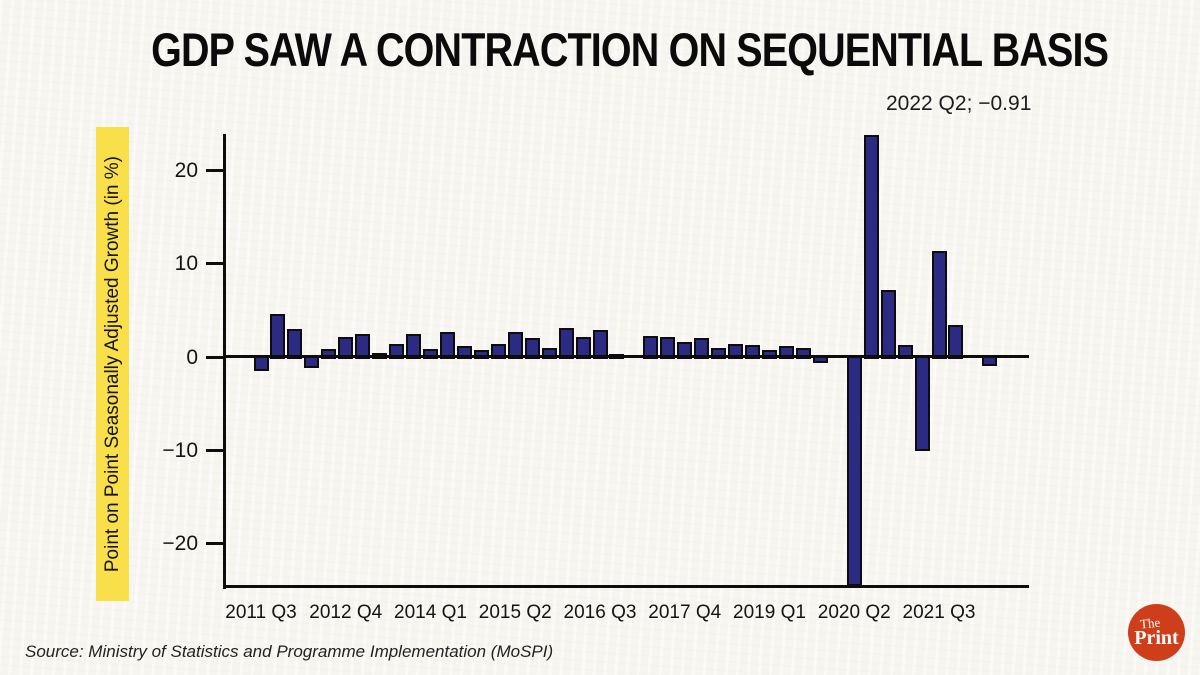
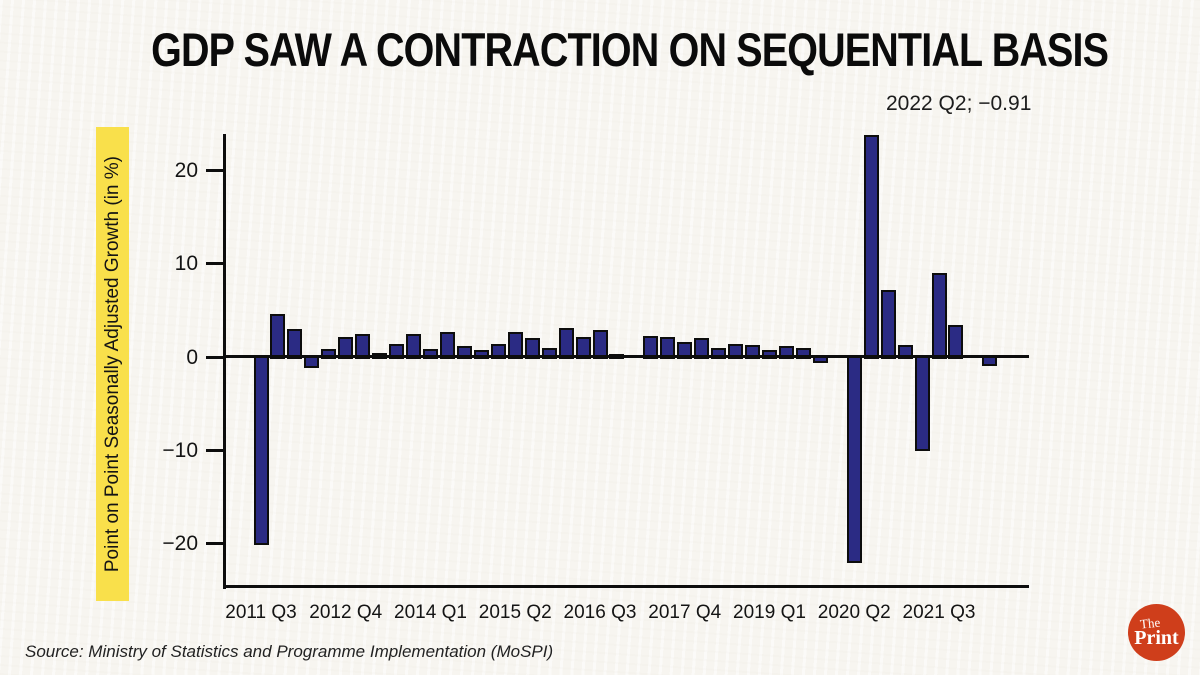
2011 Q3: -1 -> -20
2020 Q2: -24 -> -22
2021 Q3: 11 -> 9
